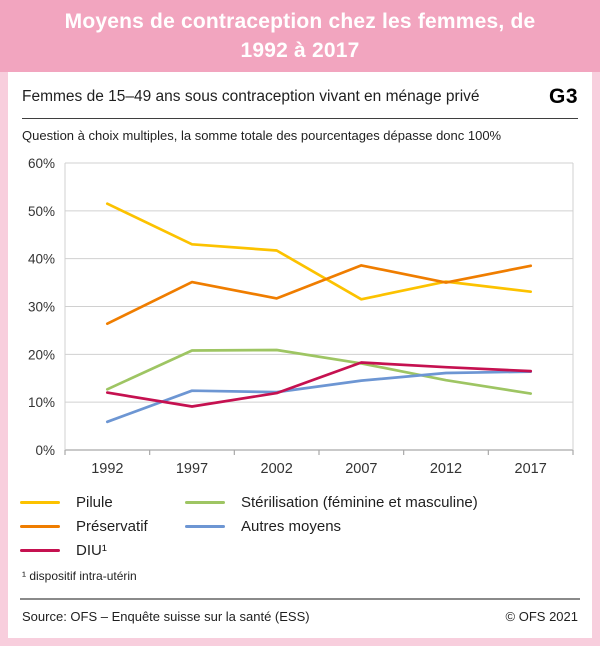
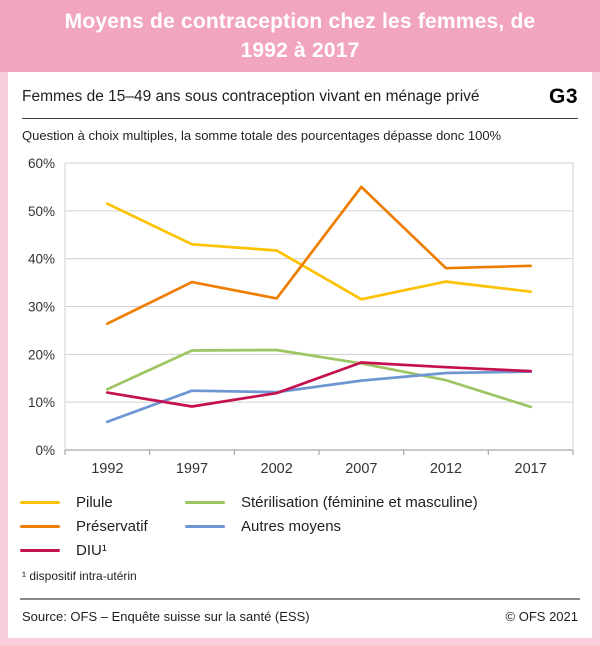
Préservatif/2007: 39% -> 55%
Préservatif/2012: 35% -> 38%
Stérilisation (féminine et masculine)/2017: 12% -> 9%
